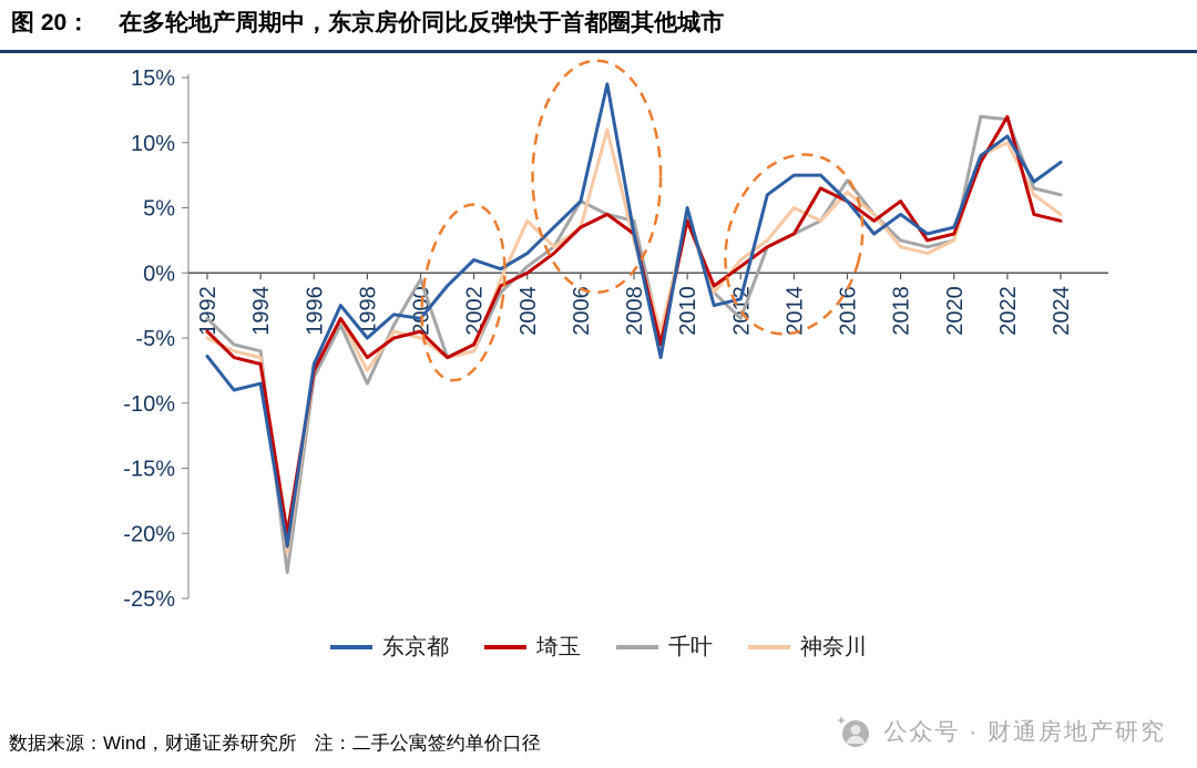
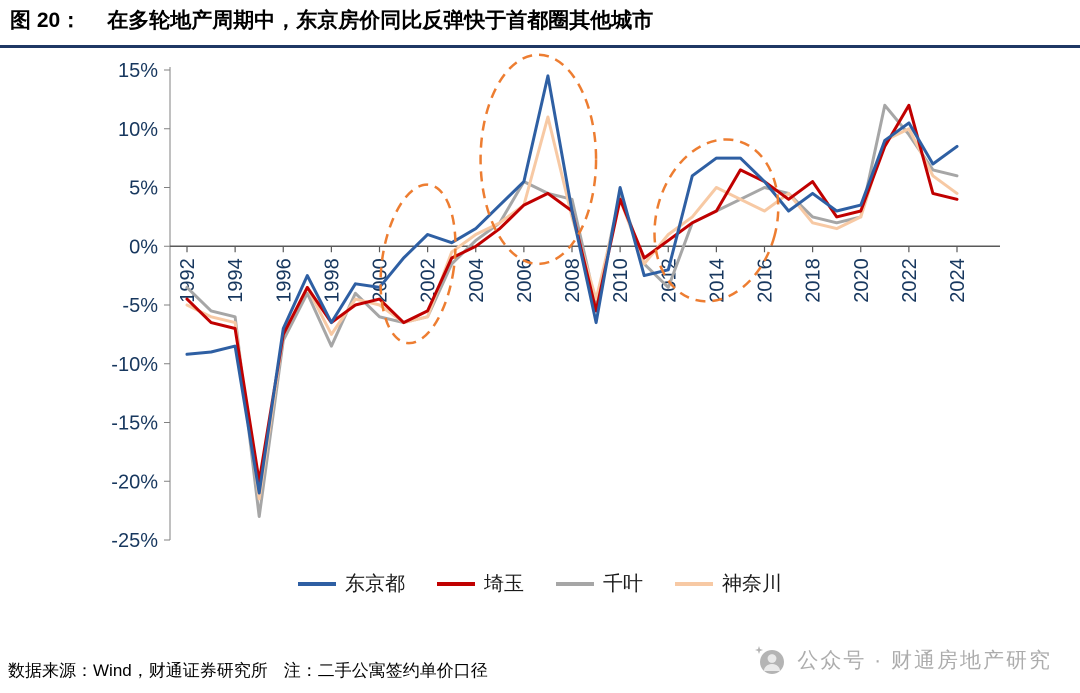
东京都/1992: -6.4% -> -9.2%
东京都/1998: -5.0% -> -6.5%
千叶/2000: -0.5% -> -6.0%
神奈川/2004: 4.0% -> 1.0%
千叶/2016: 7.1% -> 5.0%
神奈川/2016: 6.2% -> 3.0%
千叶/2022: 11.8% -> 9.5%
